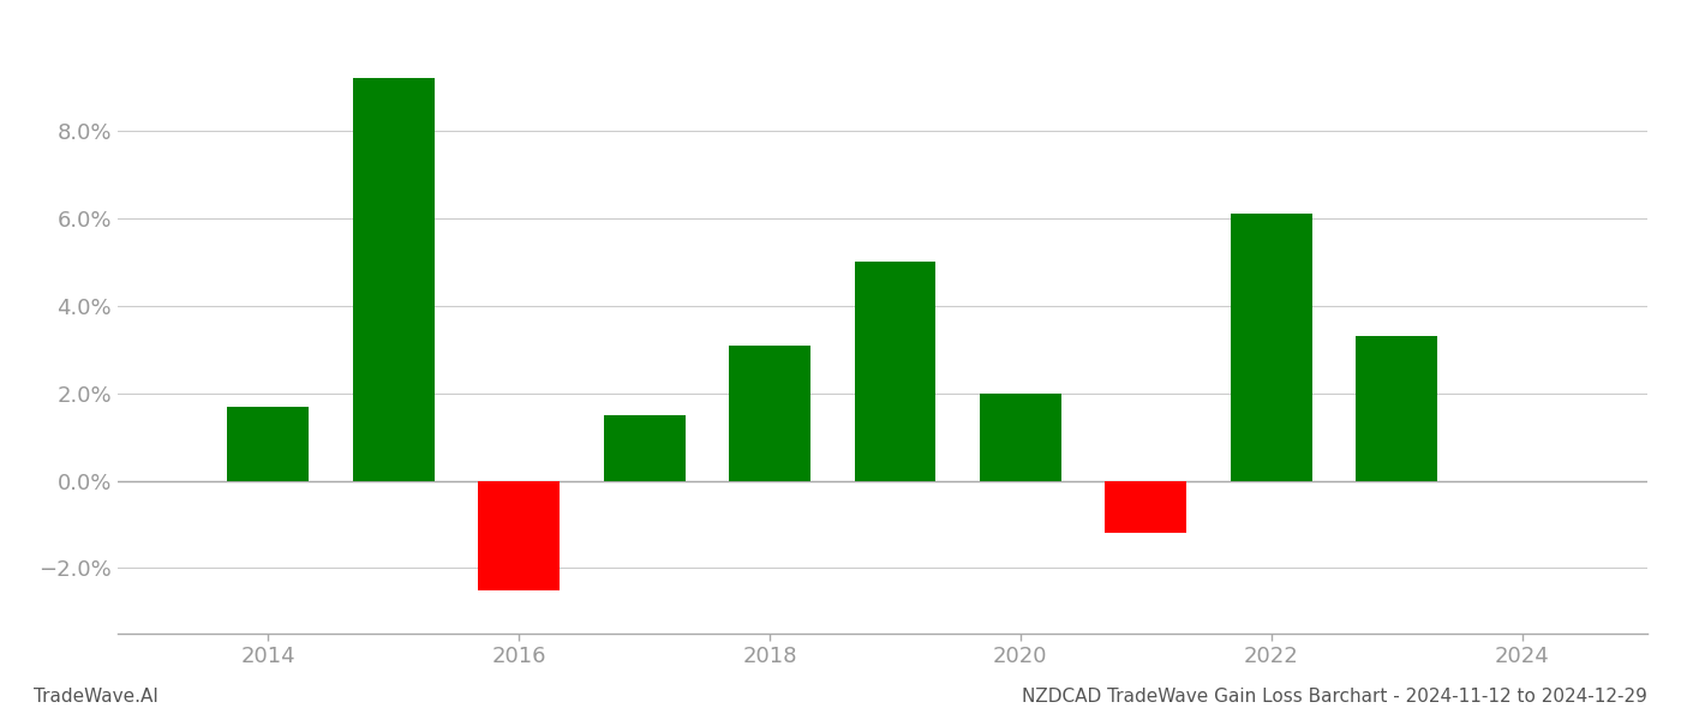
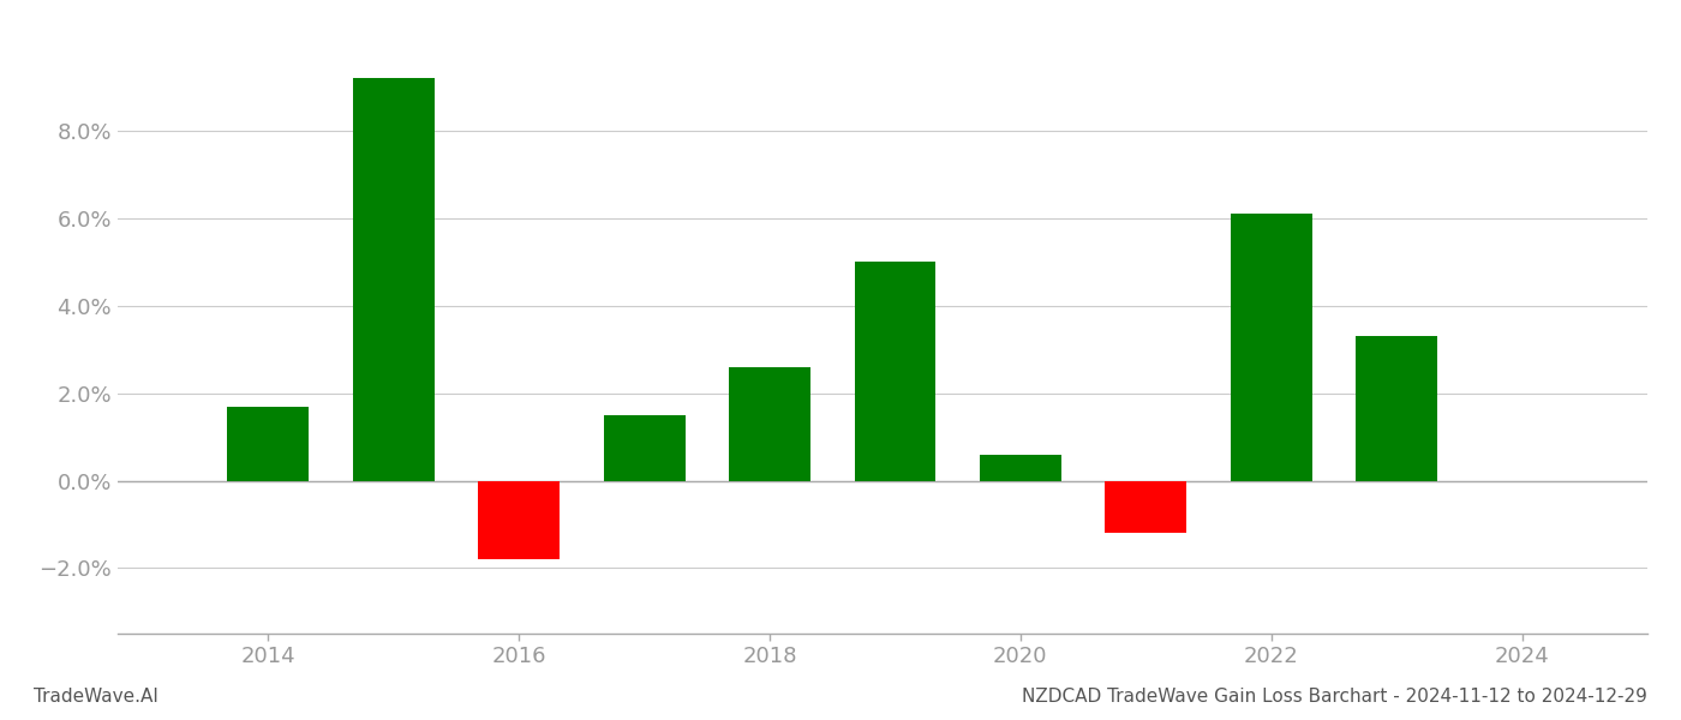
2016: -2.5% -> -1.8%
2018: 3.1% -> 2.6%
2020: 2.0% -> 0.6%
